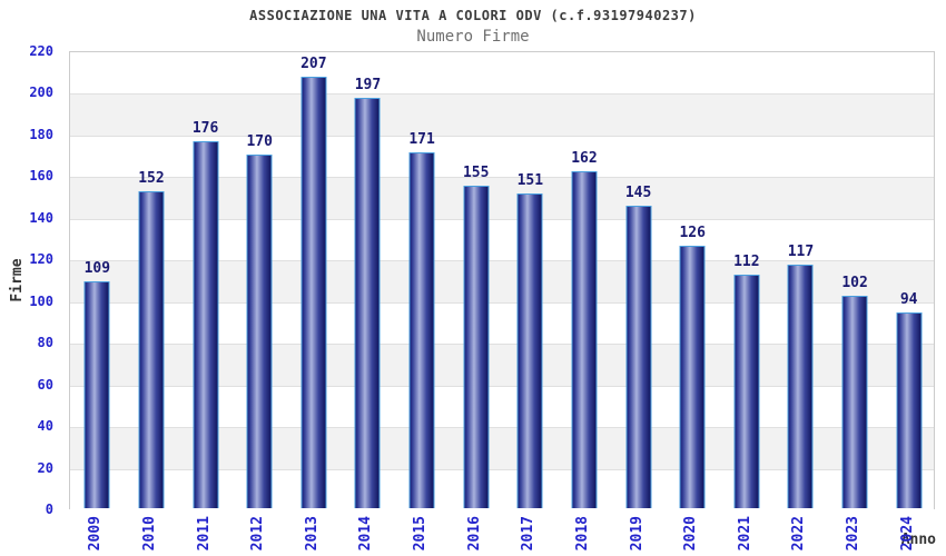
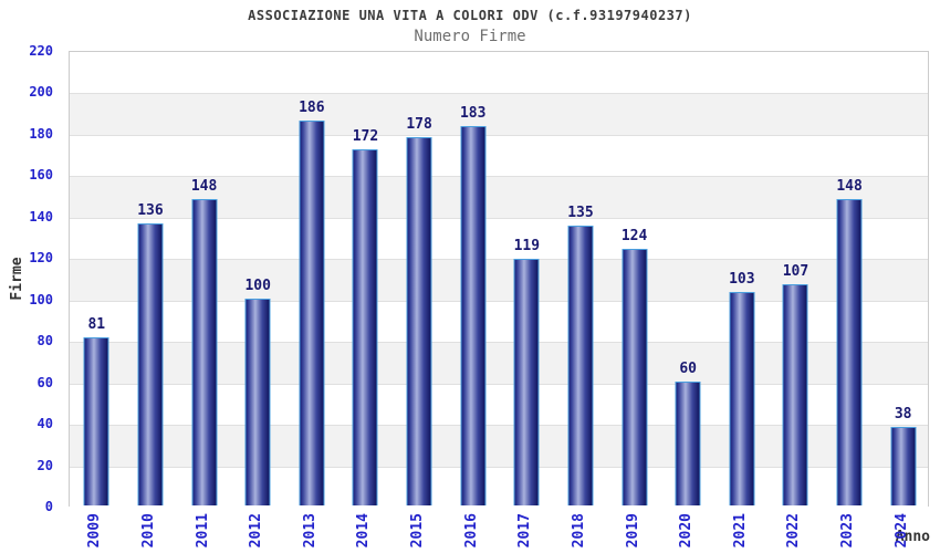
2009: 109 -> 81
2010: 152 -> 136
2011: 176 -> 148
2012: 170 -> 100
2013: 207 -> 186
2014: 197 -> 172
2015: 171 -> 178
2016: 155 -> 183
2017: 151 -> 119
2018: 162 -> 135
2019: 145 -> 124
2020: 126 -> 60
2021: 112 -> 103
2022: 117 -> 107
2023: 102 -> 148
2024: 94 -> 38
